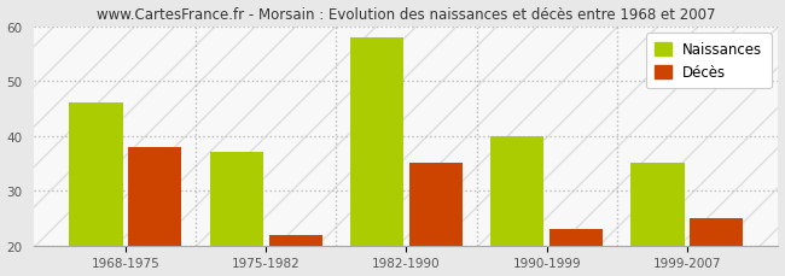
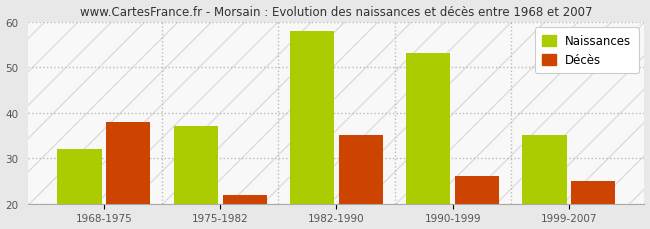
Naissances/1968-1975: 46 -> 32
Naissances/1990-1999: 40 -> 53
Décès/1990-1999: 23 -> 26
